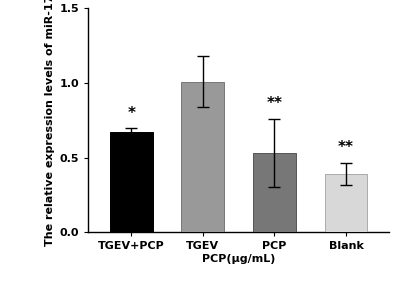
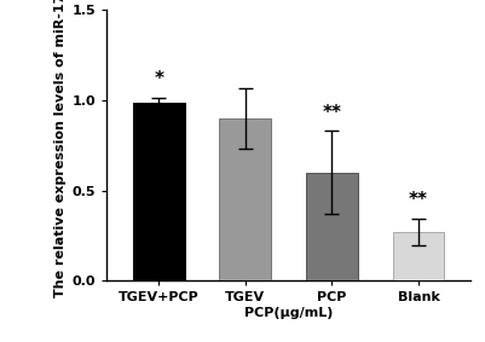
TGEV+PCP: 0.67 -> 0.99
TGEV: 1.01 -> 0.90
PCP: 0.53 -> 0.60
Blank: 0.39 -> 0.27
